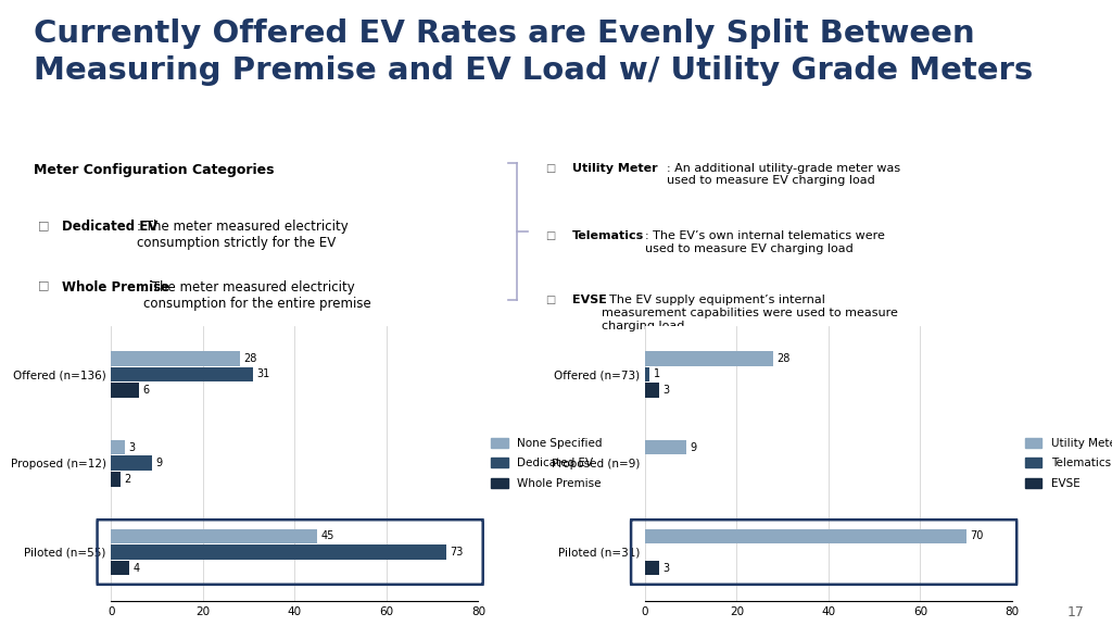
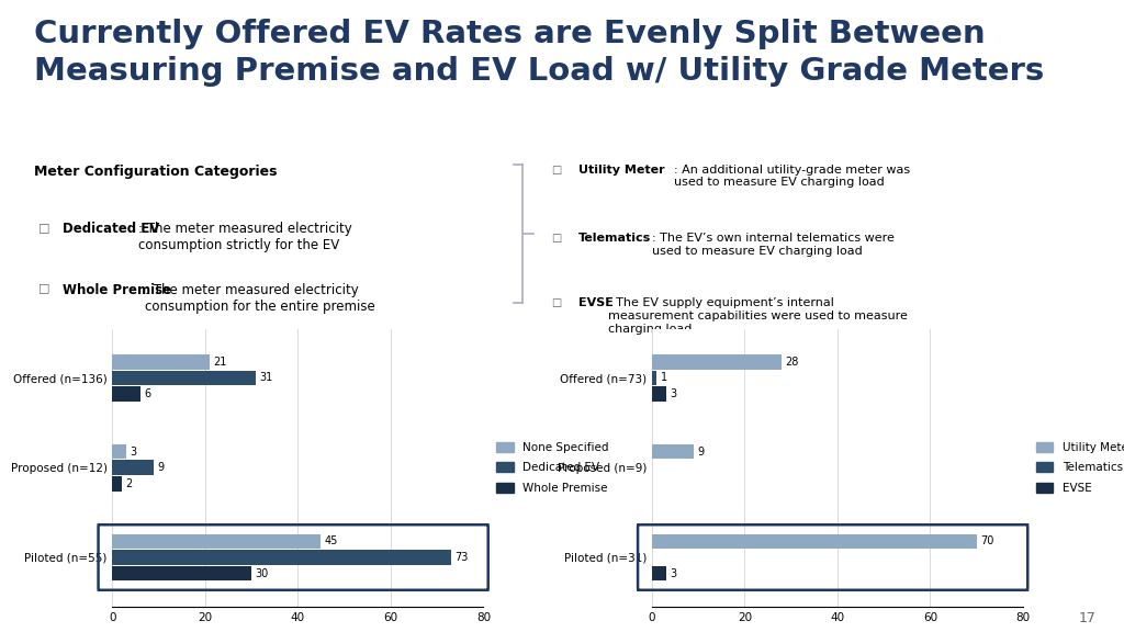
None Specified/Offered (n=136): 28 -> 21
Whole Premise/Piloted (n=55): 4 -> 30
